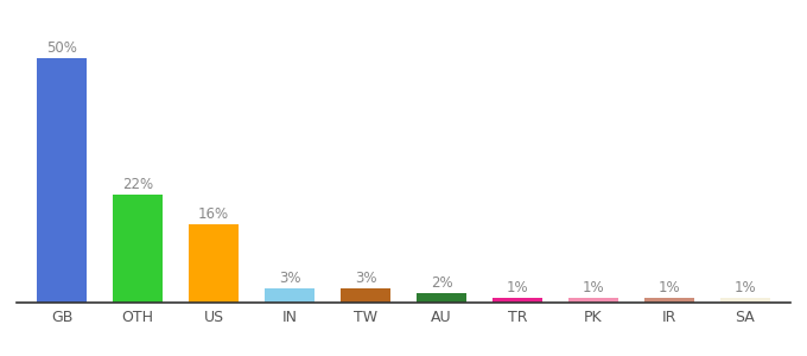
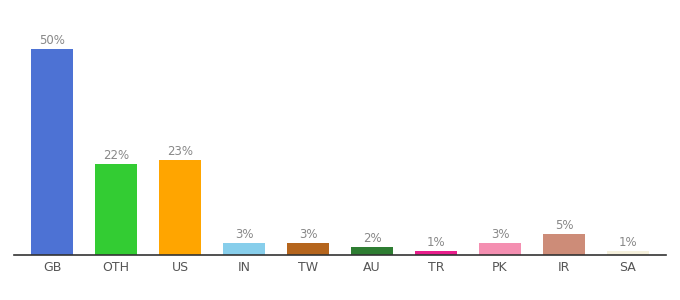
US: 16% -> 23%
PK: 1% -> 3%
IR: 1% -> 5%
